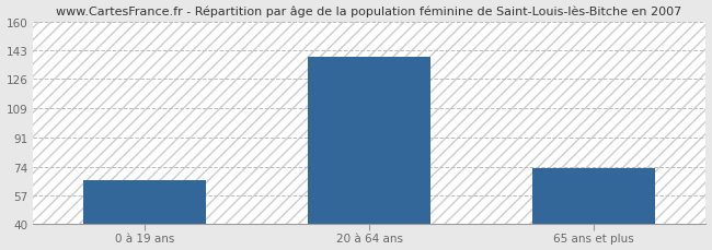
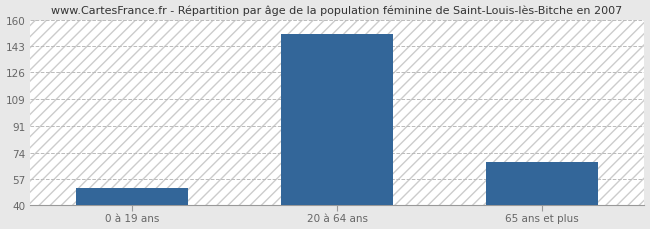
0 à 19 ans: 66 -> 51
20 à 64 ans: 139 -> 151
65 ans et plus: 73 -> 68
